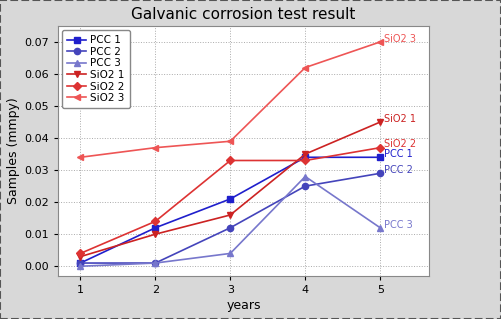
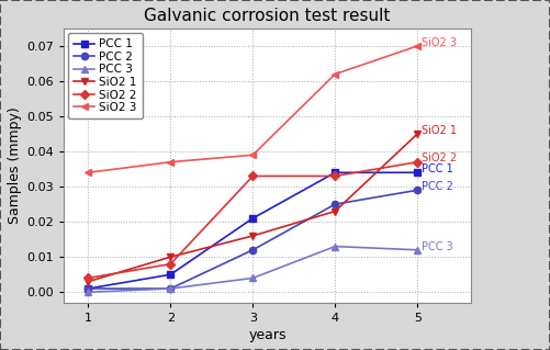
PCC 1/2: 0.012 -> 0.005
SiO2 2/2: 0.014 -> 0.008
PCC 3/4: 0.028 -> 0.013
SiO2 1/4: 0.035 -> 0.023
